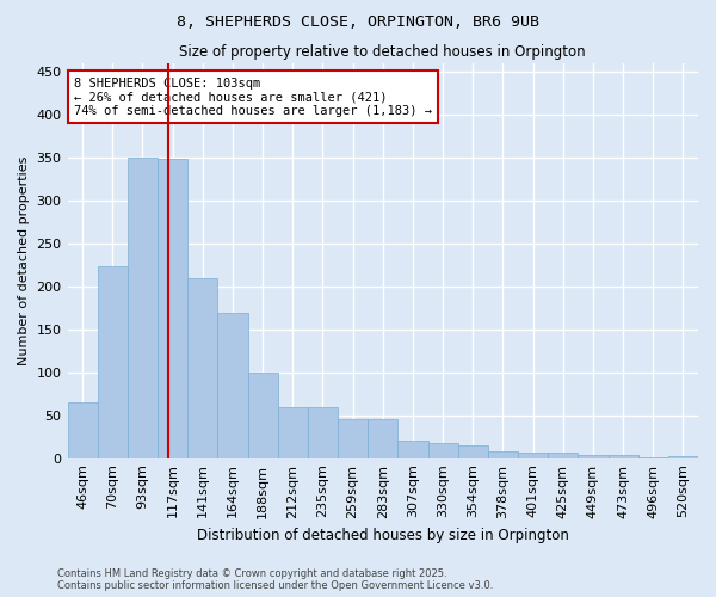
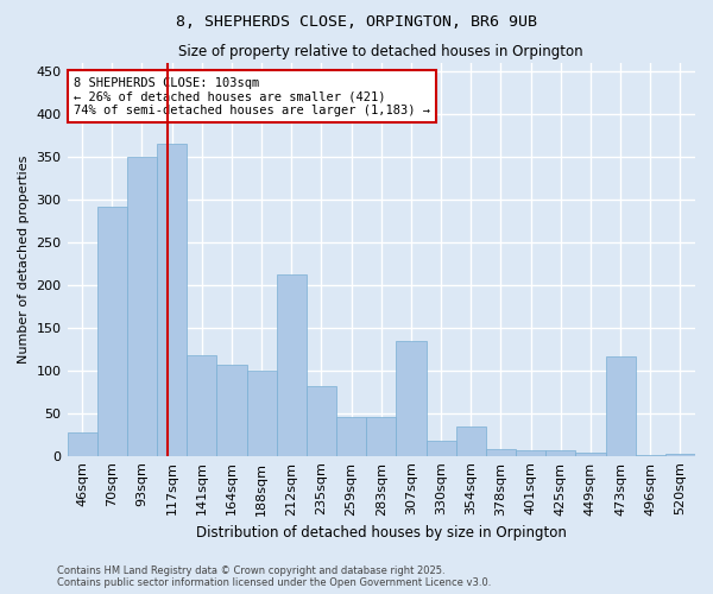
46sqm: 65 -> 28
70sqm: 224 -> 292
117sqm: 349 -> 366
141sqm: 210 -> 118
164sqm: 169 -> 106
212sqm: 60 -> 212
235sqm: 60 -> 82
307sqm: 20 -> 134
354sqm: 15 -> 34
473sqm: 4 -> 116
